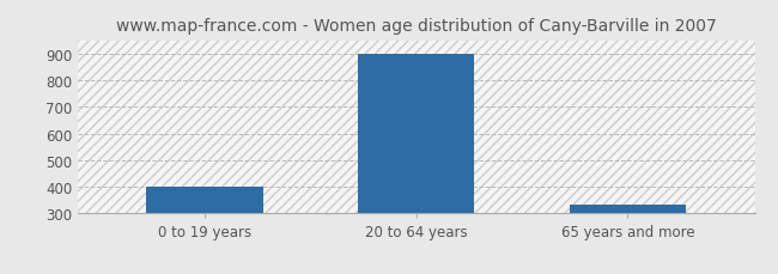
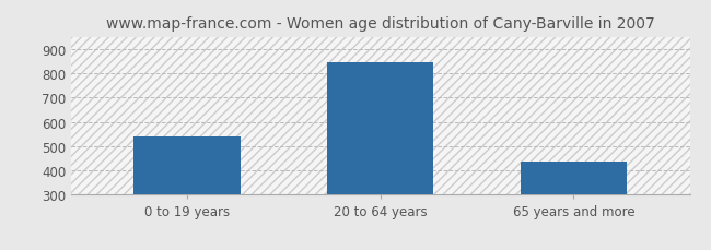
0 to 19 years: 400 -> 540
20 to 64 years: 900 -> 845
65 years and more: 335 -> 435
